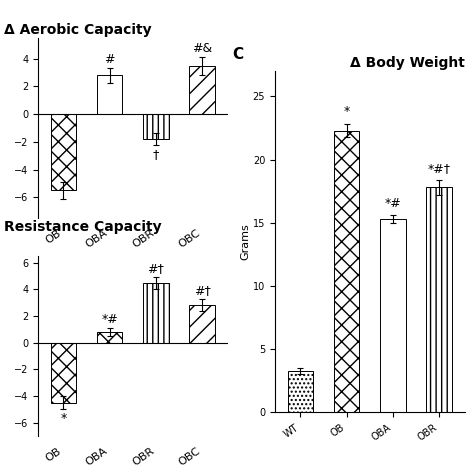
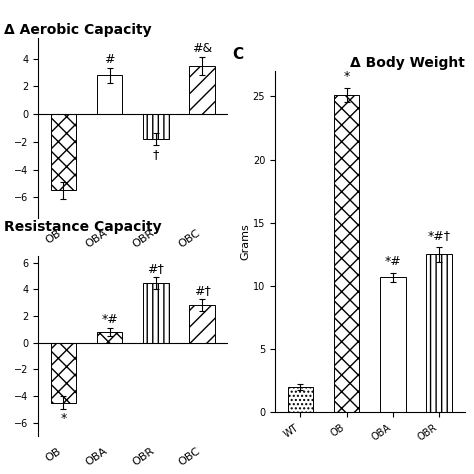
Δ Body Weight/WT: 3.3 -> 2.0
Δ Body Weight/OB: 22.3 -> 25.1
Δ Body Weight/OBA: 15.3 -> 10.7
Δ Body Weight/OBR: 17.8 -> 12.5
